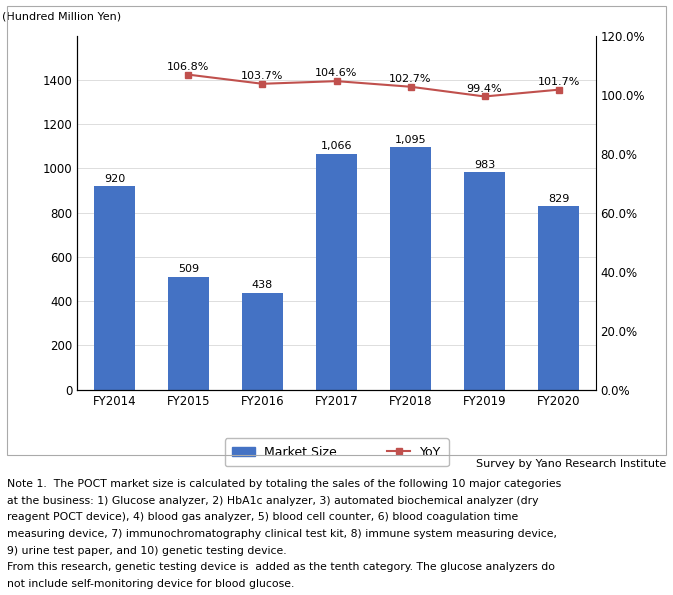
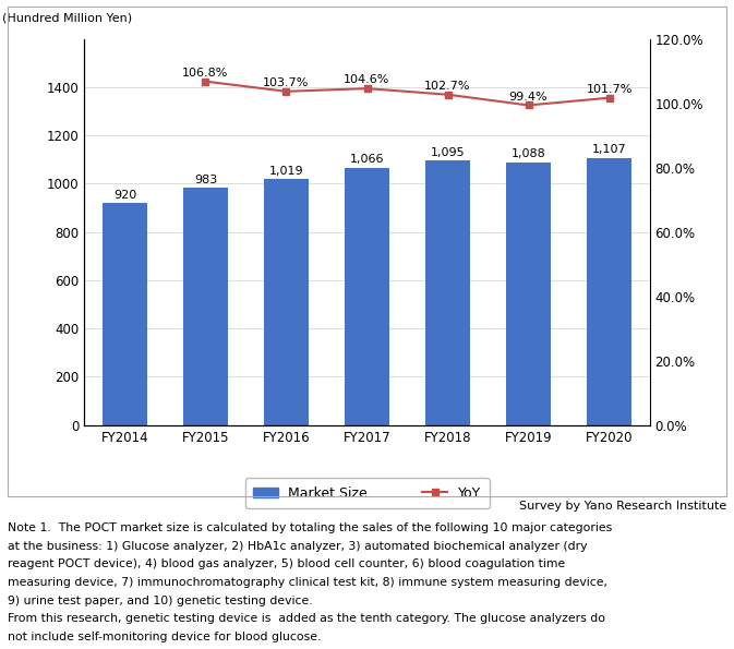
Market Size/FY2015: 509 -> 983
Market Size/FY2016: 438 -> 1,019
Market Size/FY2019: 983 -> 1,088
Market Size/FY2020: 829 -> 1,107
